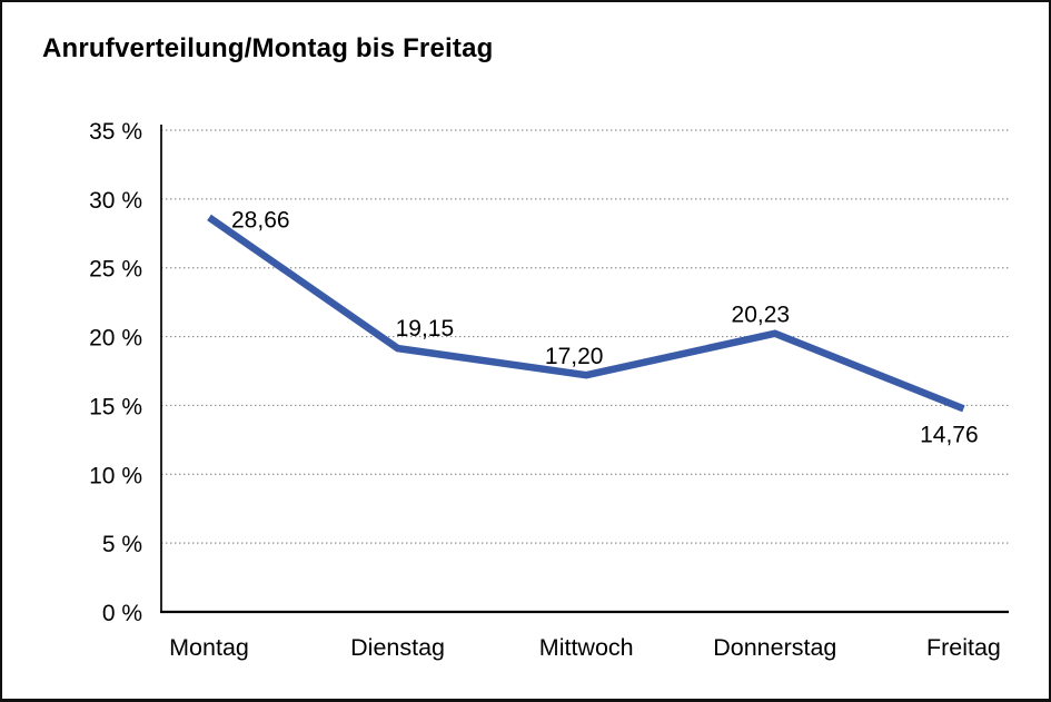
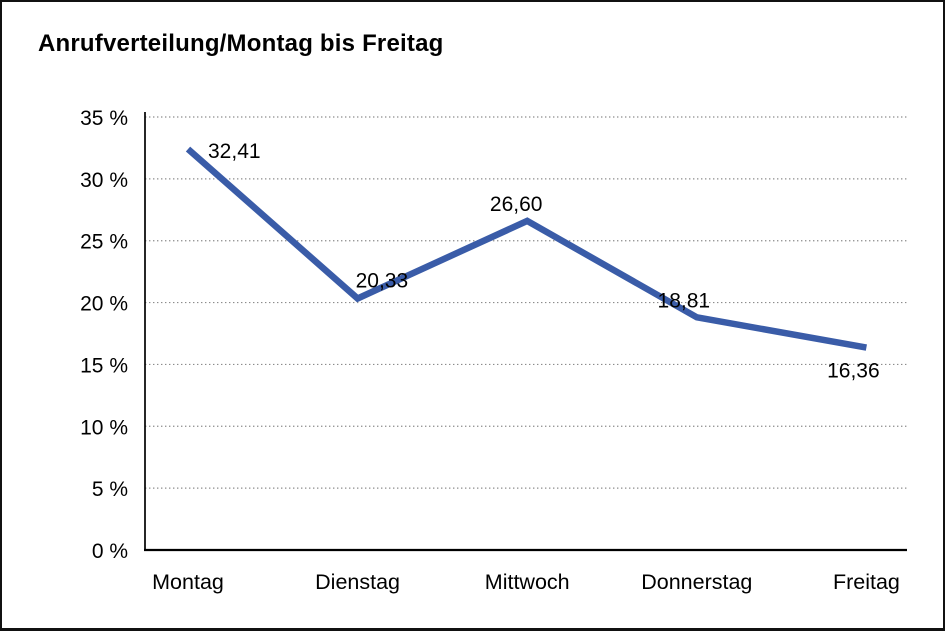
Montag: 28,66 -> 32,41
Dienstag: 19,15 -> 20,33
Mittwoch: 17,20 -> 26,60
Donnerstag: 20,23 -> 18,81
Freitag: 14,76 -> 16,36
